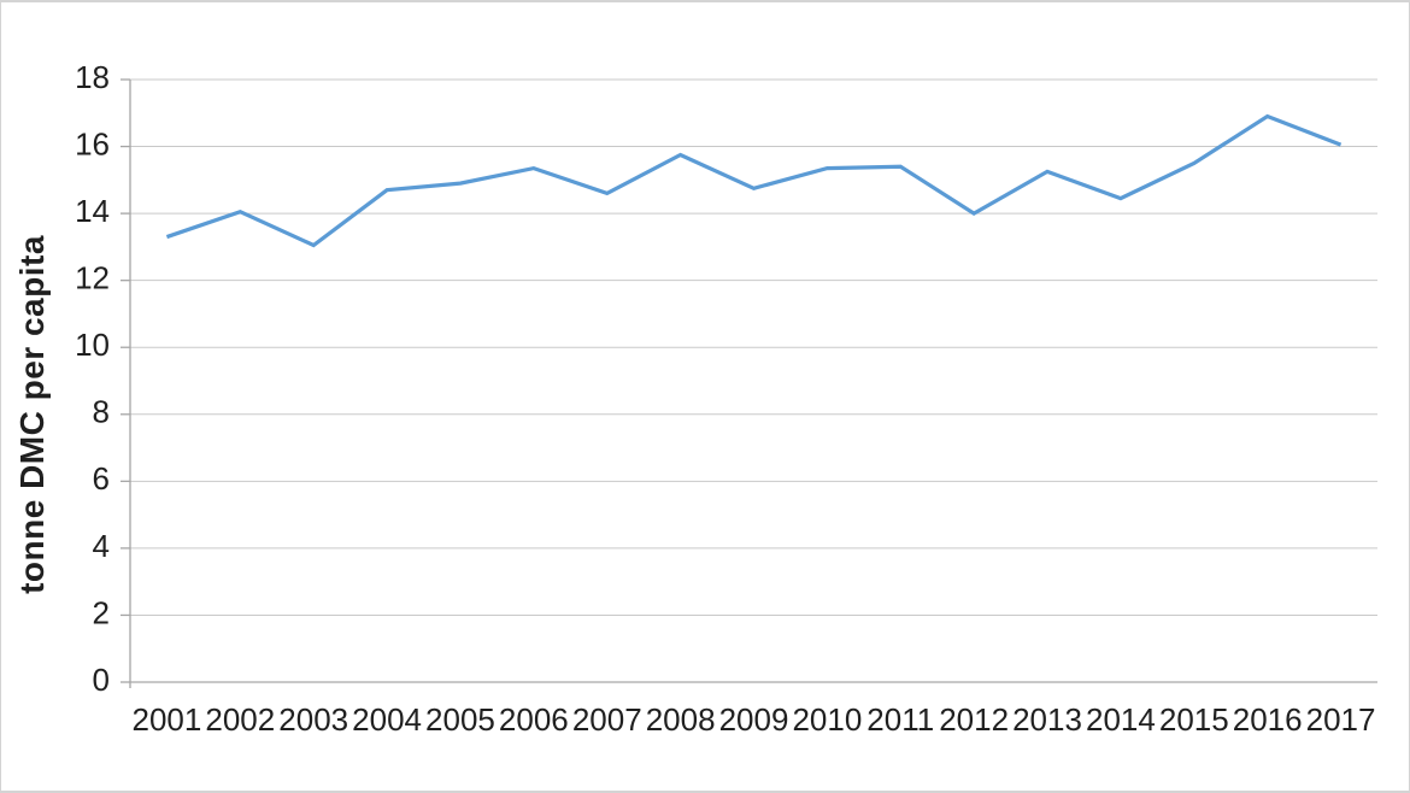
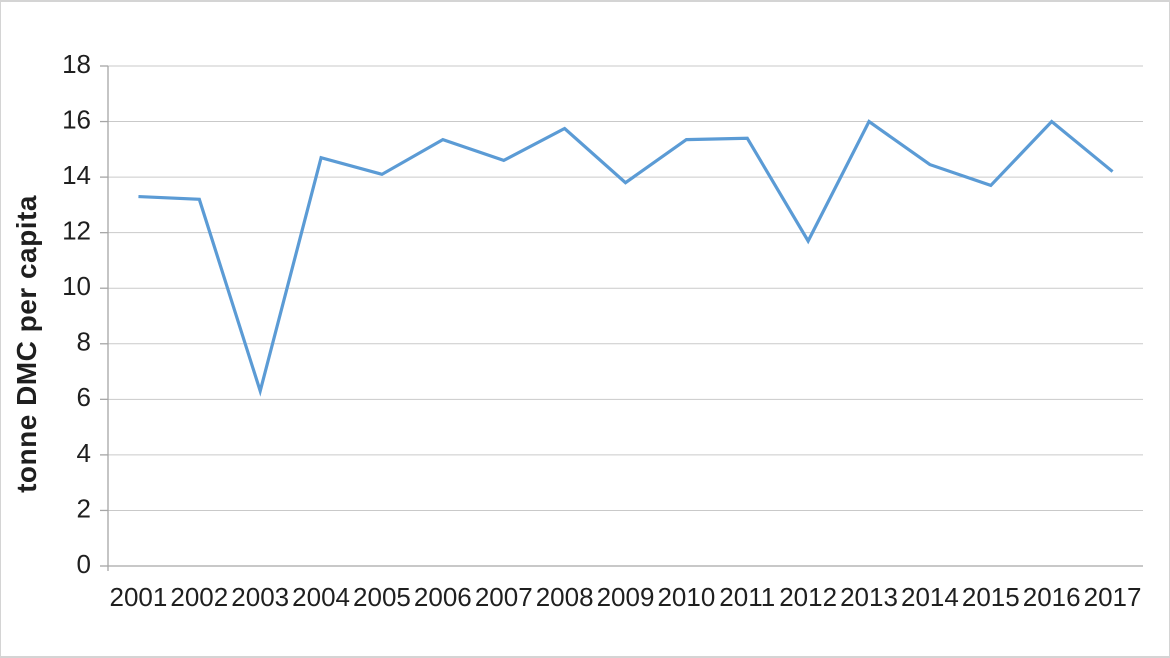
2002: 14.1 -> 13.2
2003: 13.1 -> 6.3
2005: 14.9 -> 14.1
2009: 14.8 -> 13.8
2012: 14.0 -> 11.7
2013: 15.2 -> 16.0
2015: 15.5 -> 13.7
2016: 16.9 -> 16.0
2017: 16.1 -> 14.2
